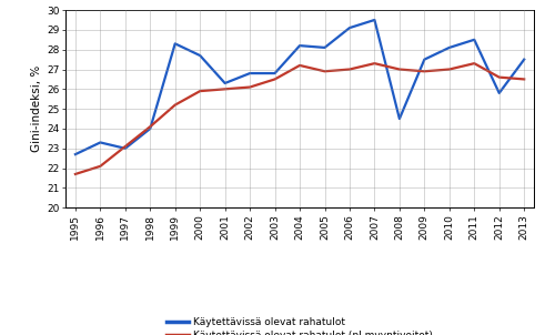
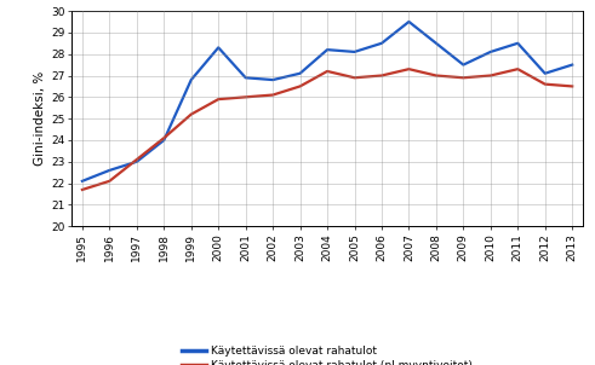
Käytettävissä olevat rahatulot/1995: 22.7 -> 22.1
Käytettävissä olevat rahatulot/1996: 23.3 -> 22.6
Käytettävissä olevat rahatulot/1999: 28.3 -> 26.8
Käytettävissä olevat rahatulot/2000: 27.7 -> 28.3
Käytettävissä olevat rahatulot/2001: 26.3 -> 26.9
Käytettävissä olevat rahatulot/2003: 26.8 -> 27.1
Käytettävissä olevat rahatulot/2006: 29.1 -> 28.5
Käytettävissä olevat rahatulot/2008: 24.5 -> 28.5
Käytettävissä olevat rahatulot/2012: 25.8 -> 27.1
